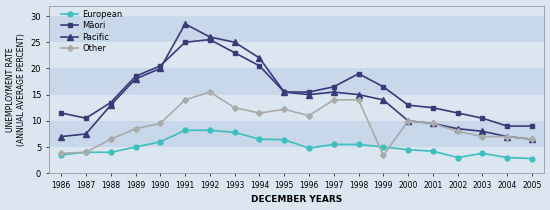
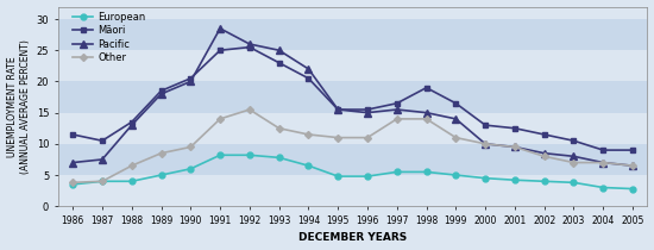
European/1995: 6.4 -> 4.8
Other/1995: 12.2 -> 11.0
Other/1999: 3.4 -> 11.0
European/2002: 3.0 -> 4.0
